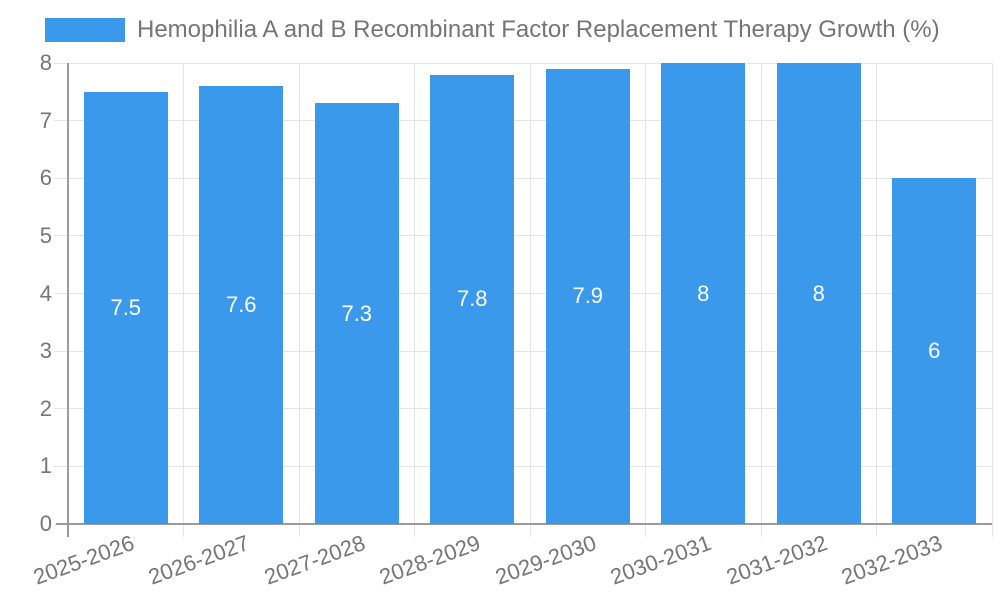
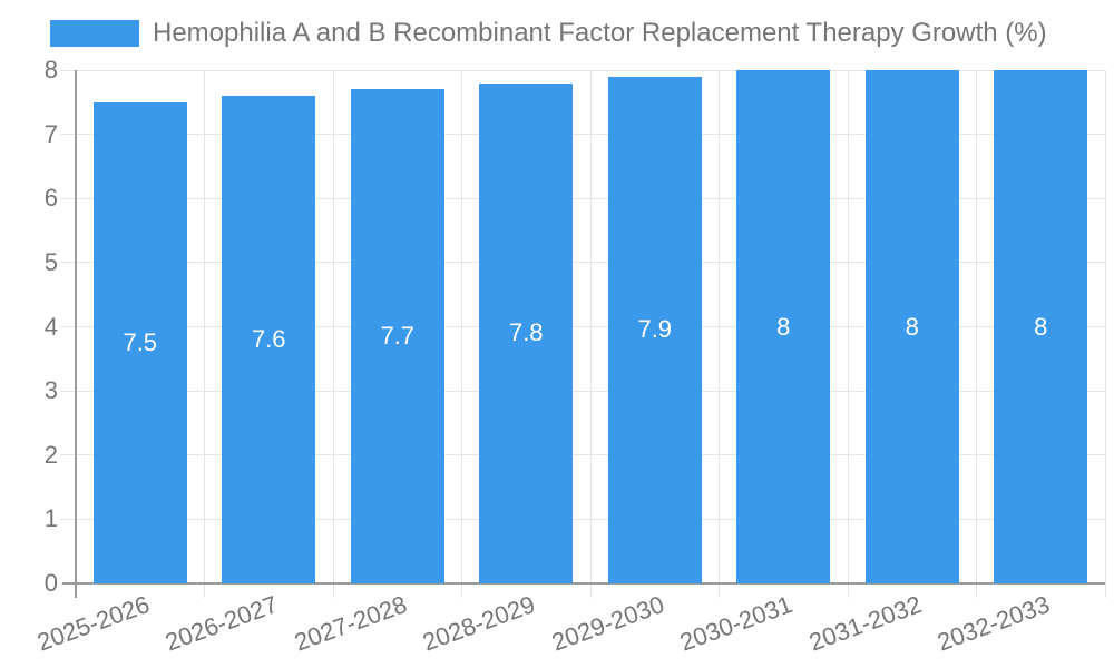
2027-2028: 7.3 -> 7.7
2032-2033: 6 -> 8
